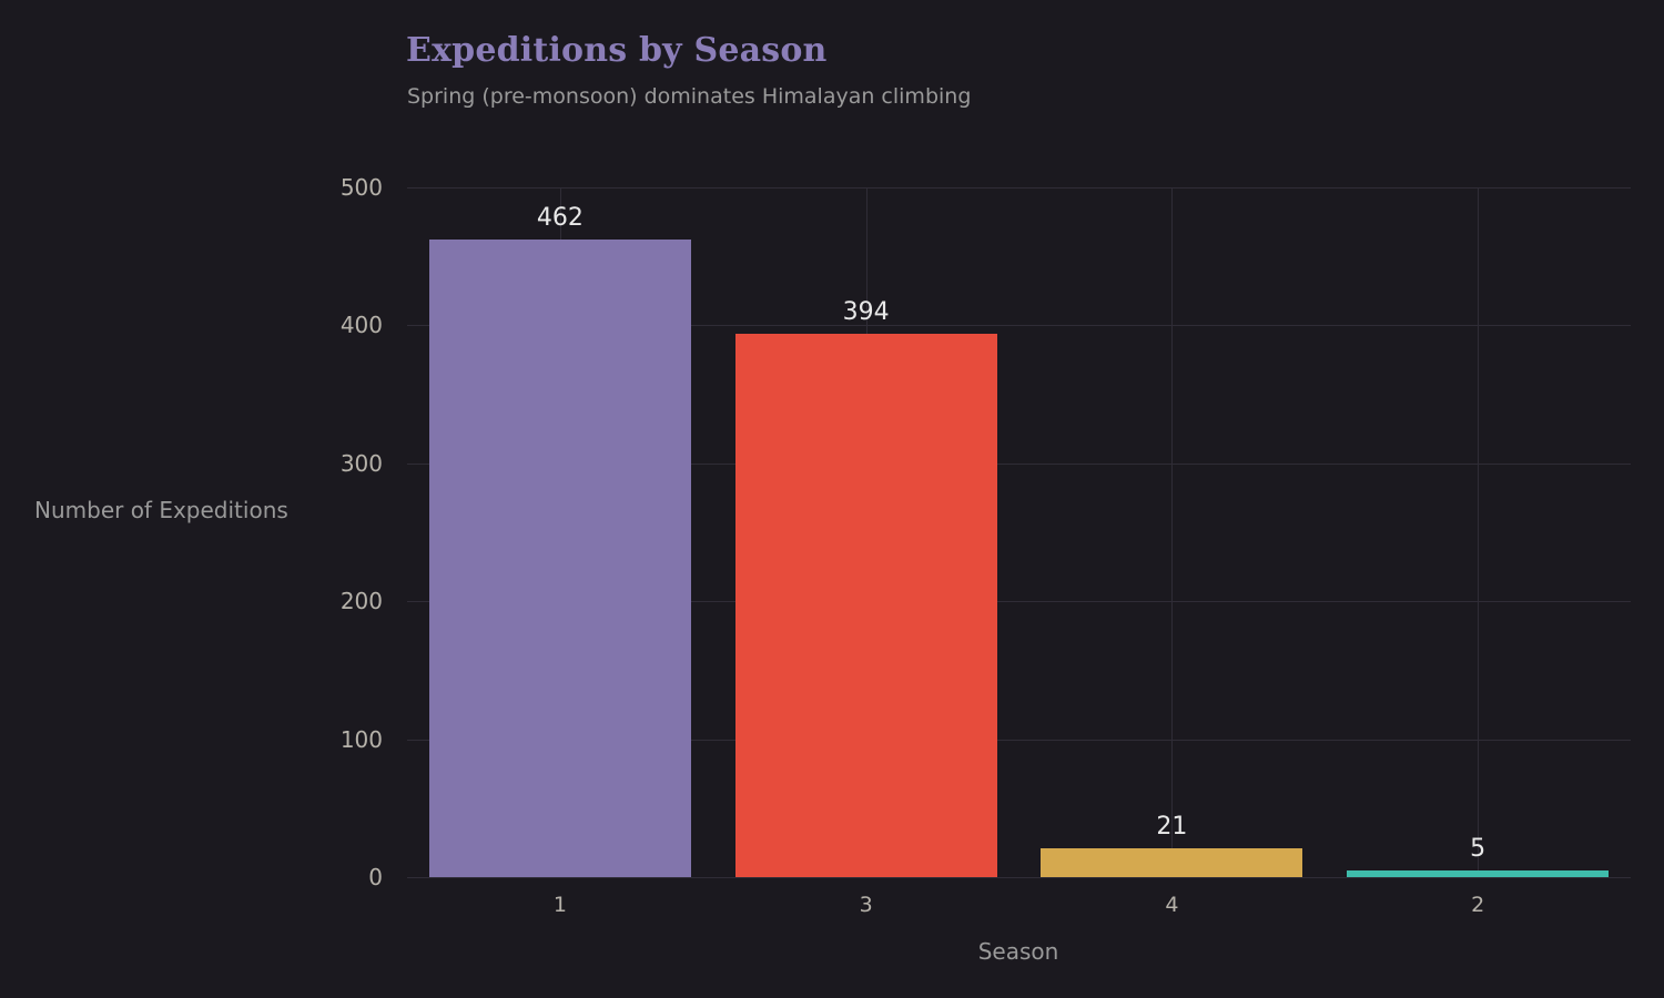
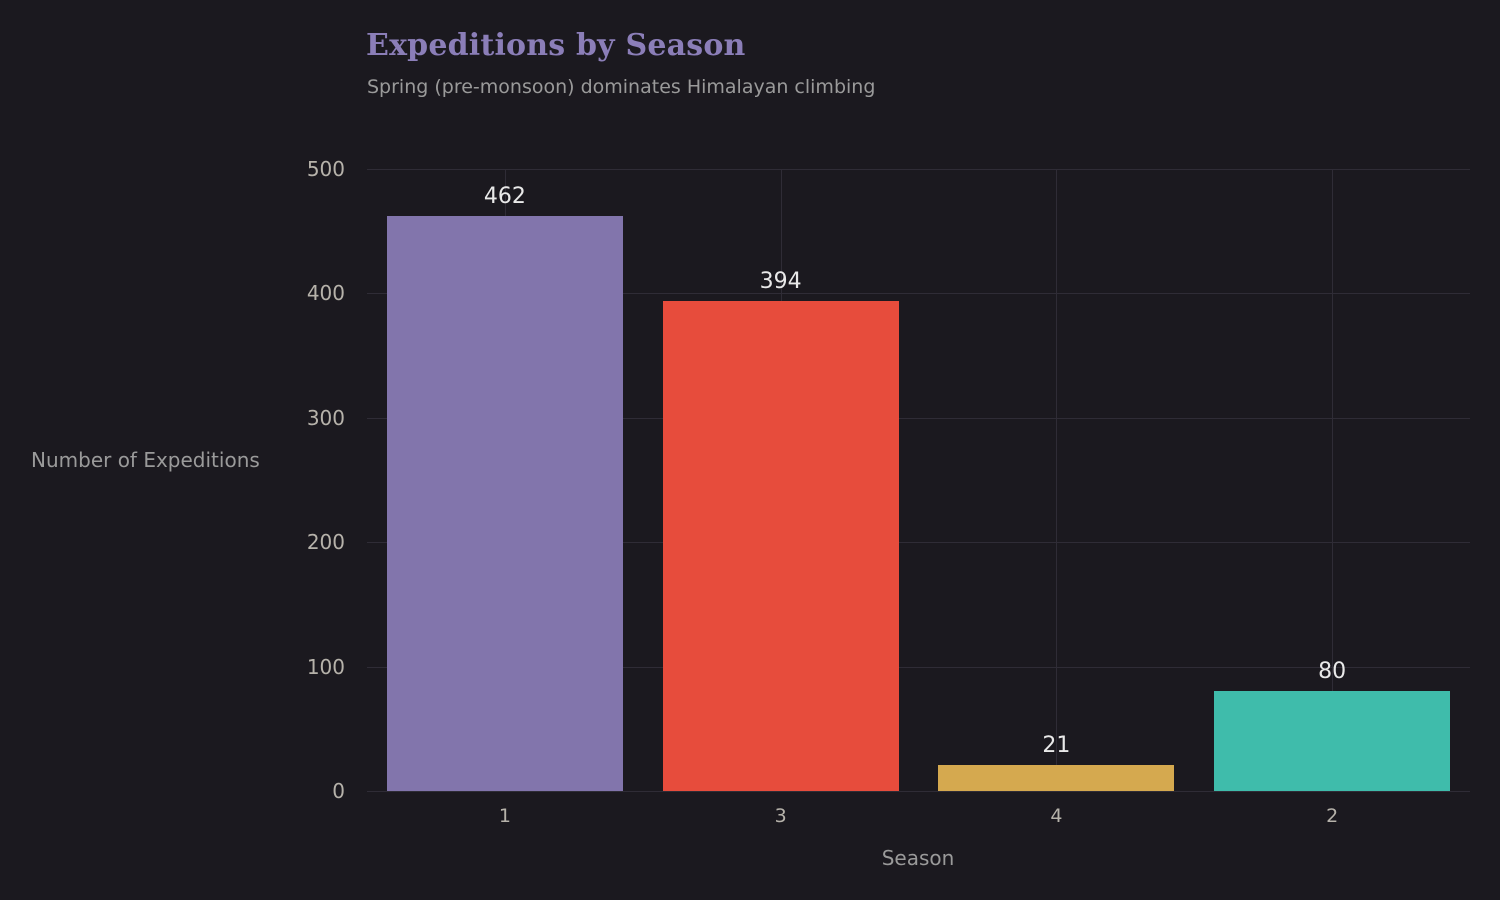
2: 5 -> 80
